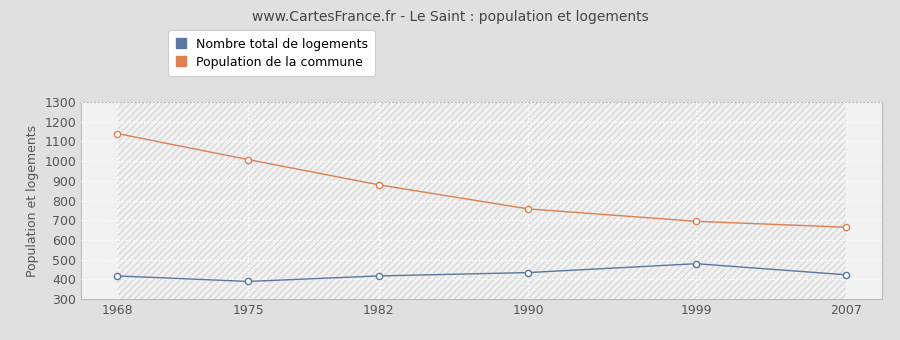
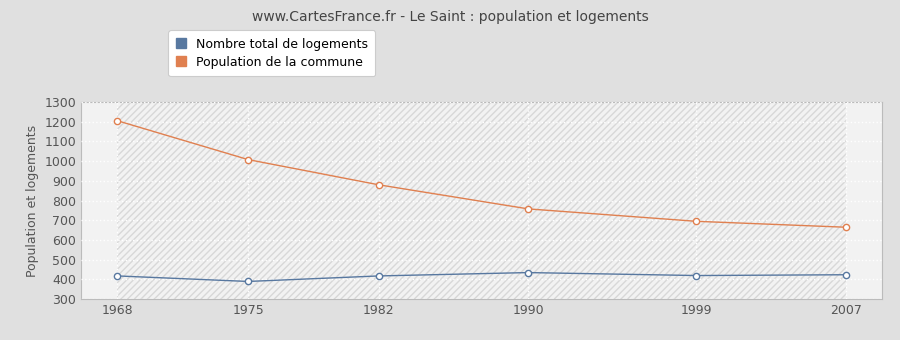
Population de la commune/1968: 1140 -> 1200
Nombre total de logements/1999: 480 -> 420
